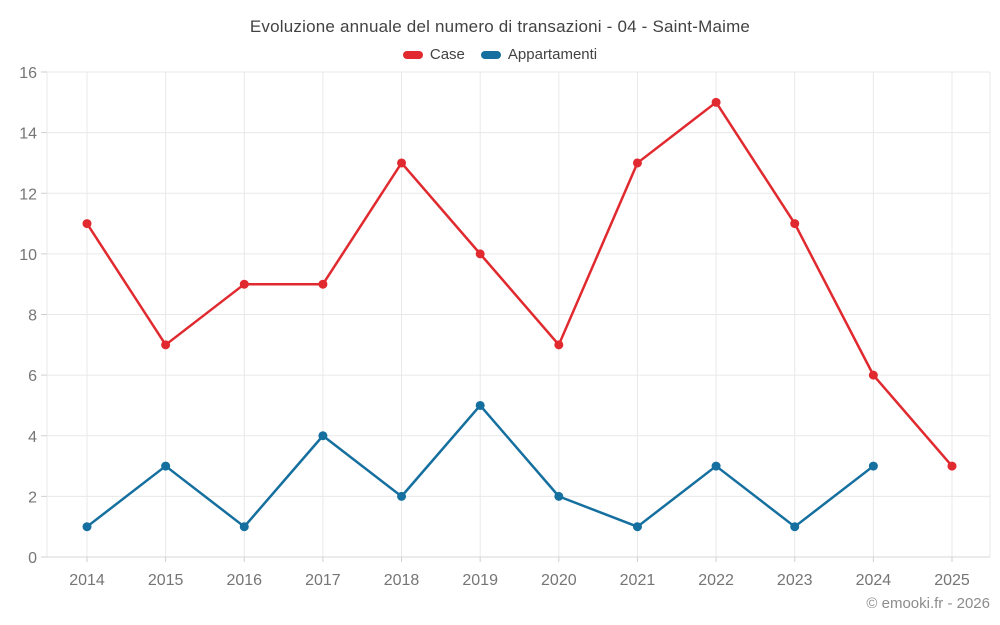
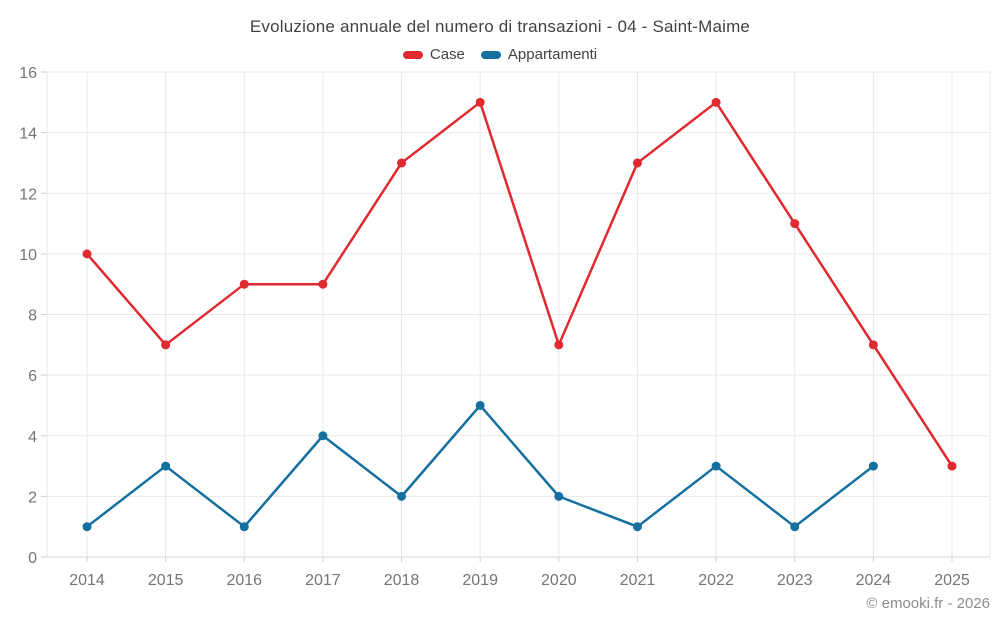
Case/2014: 11 -> 10
Case/2019: 10 -> 15
Case/2024: 6 -> 7
